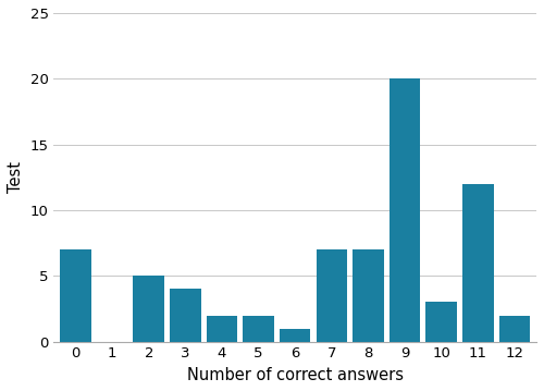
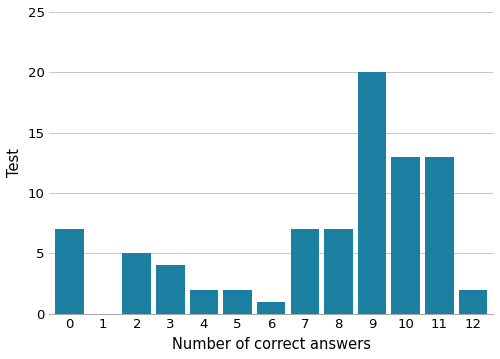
10: 3 -> 13
11: 12 -> 13
